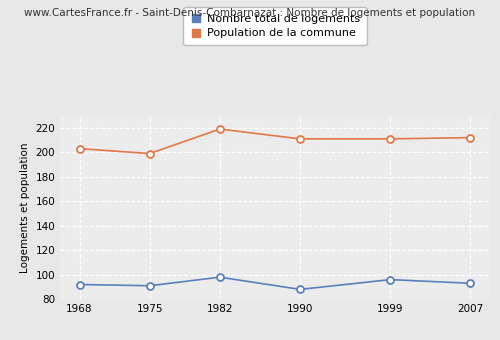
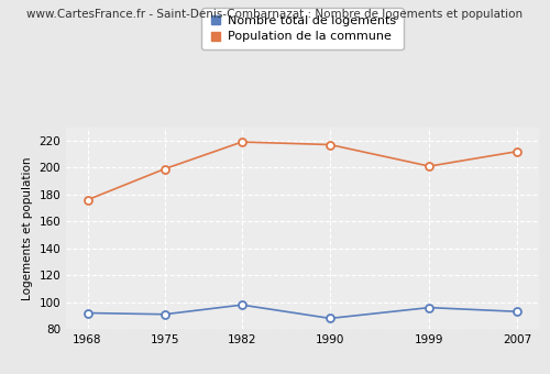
Population de la commune/1968: 203 -> 176
Population de la commune/1990: 211 -> 217
Population de la commune/1999: 211 -> 201
